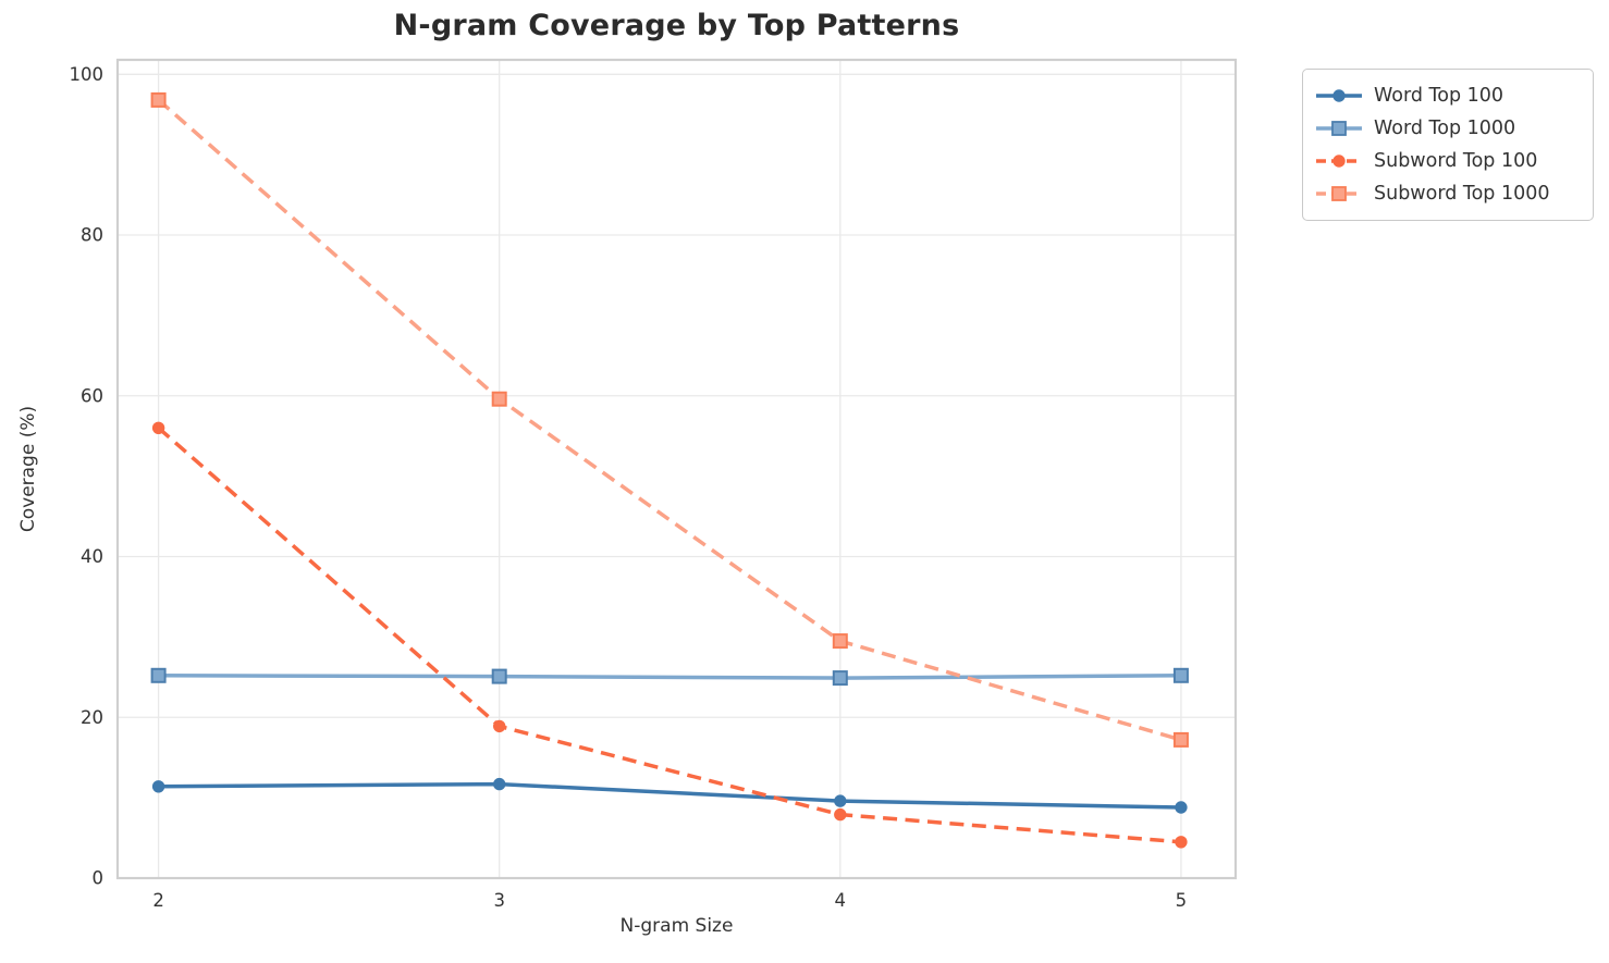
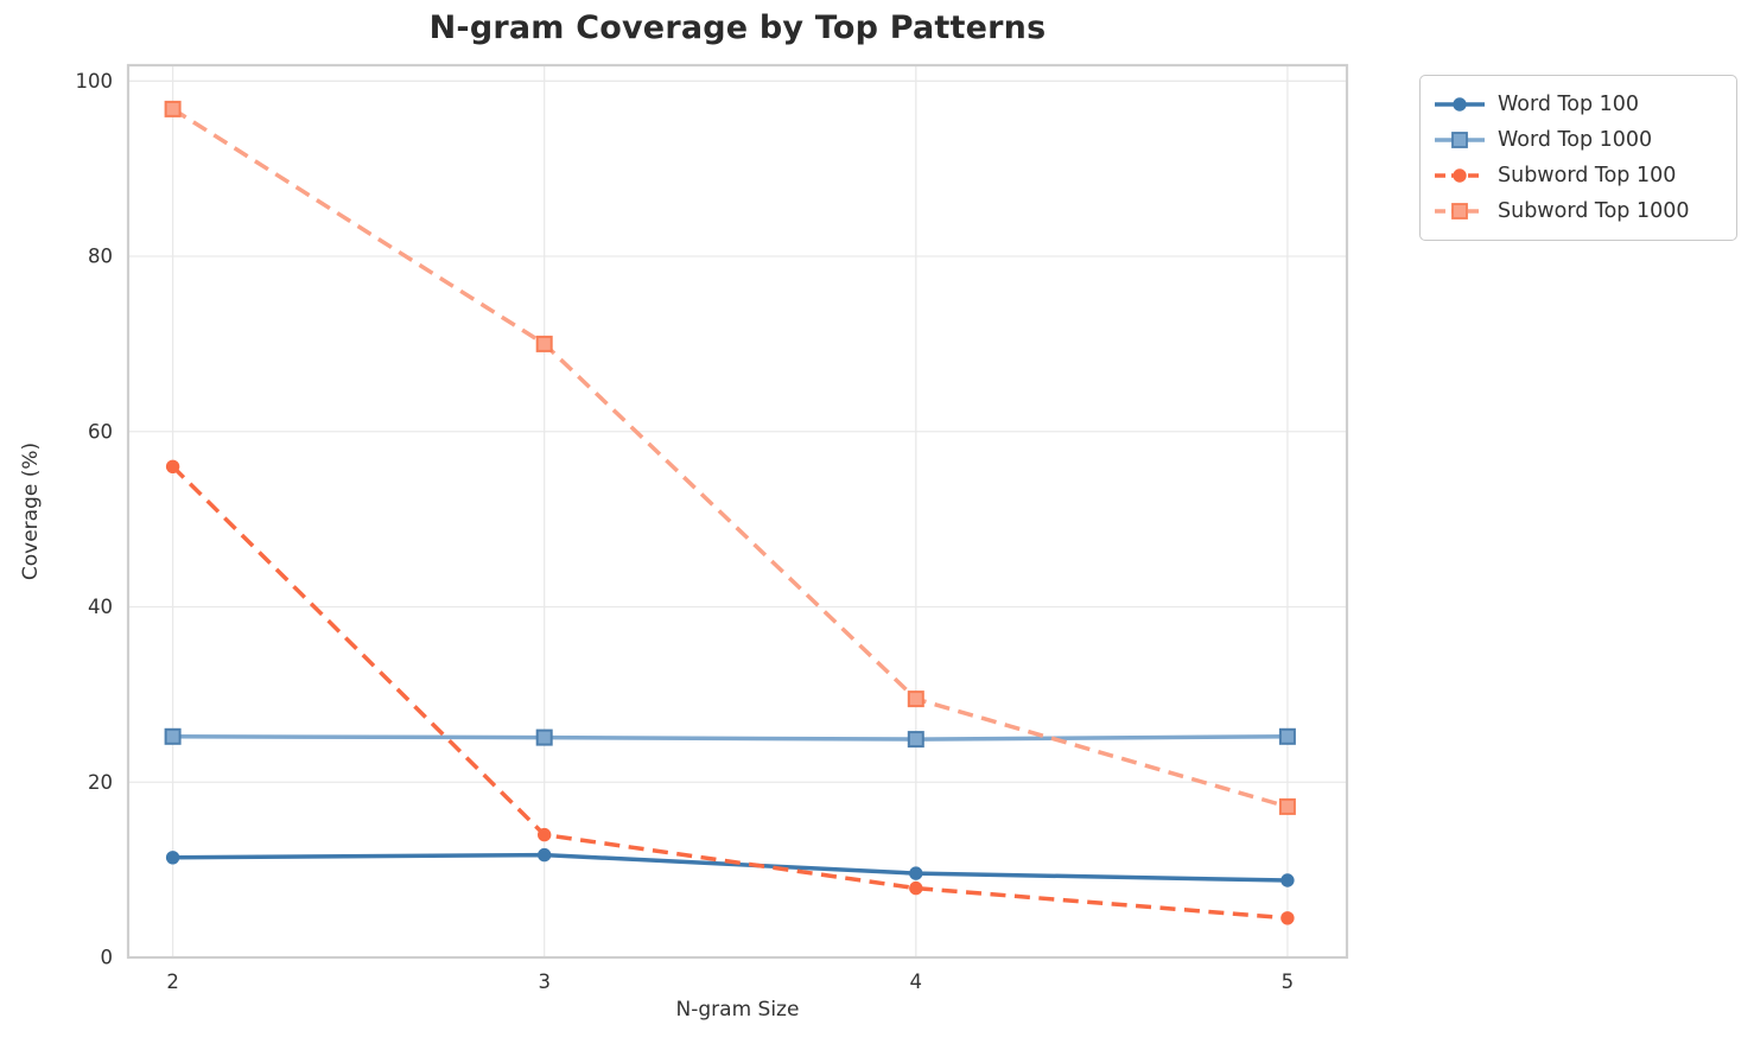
Subword Top 100/3: 19 -> 14
Subword Top 1000/3: 60 -> 70
